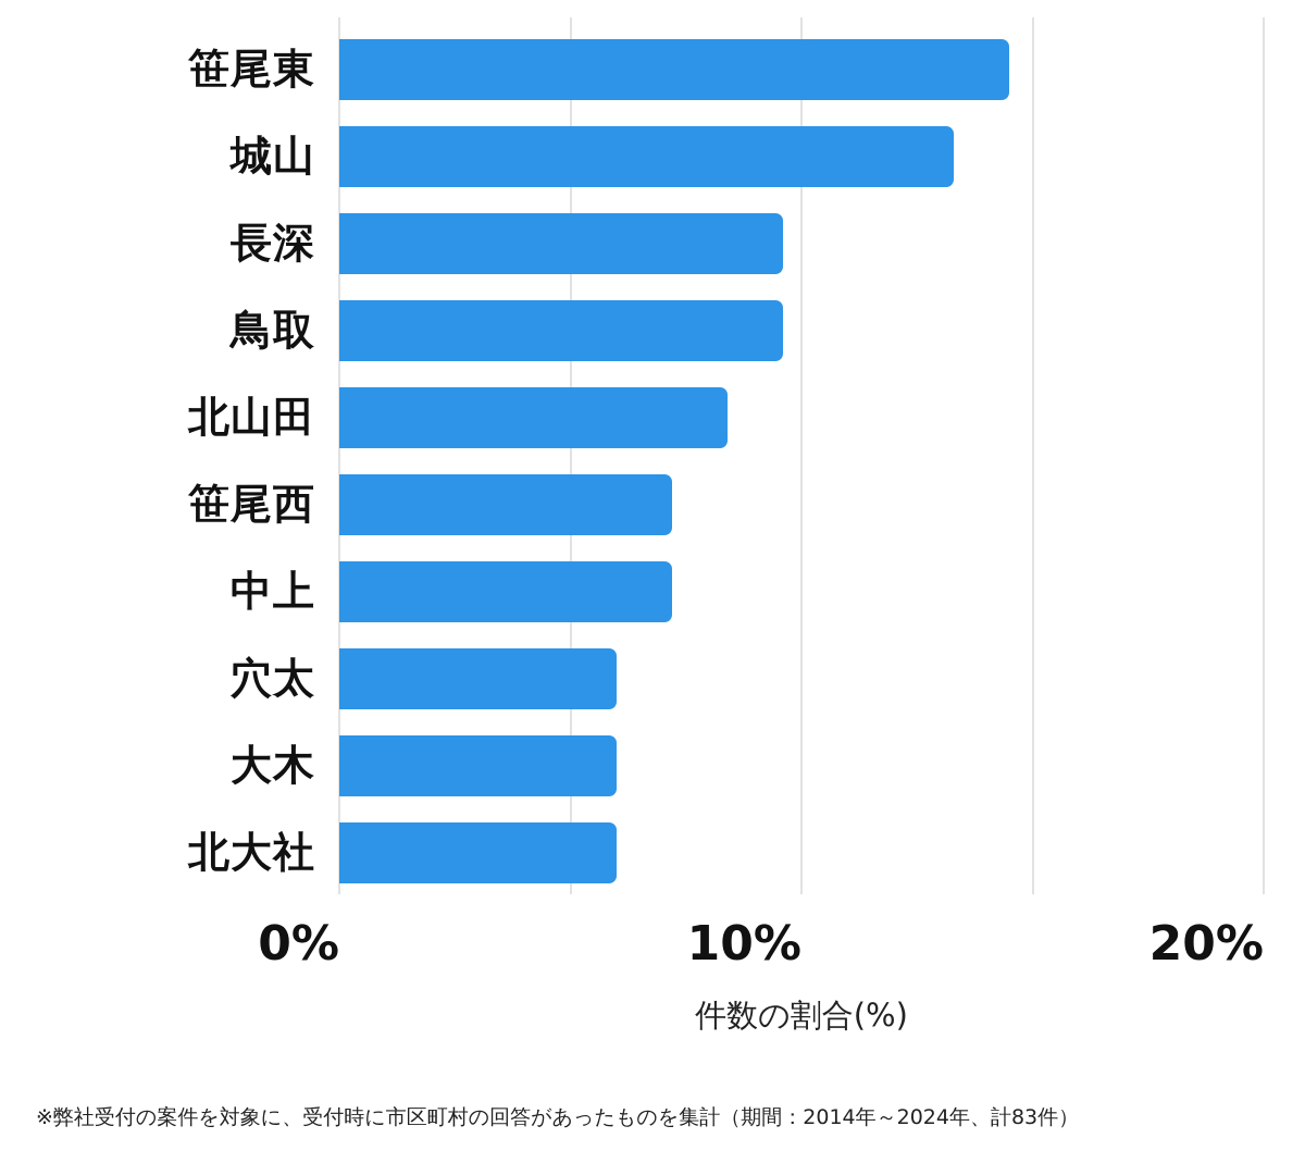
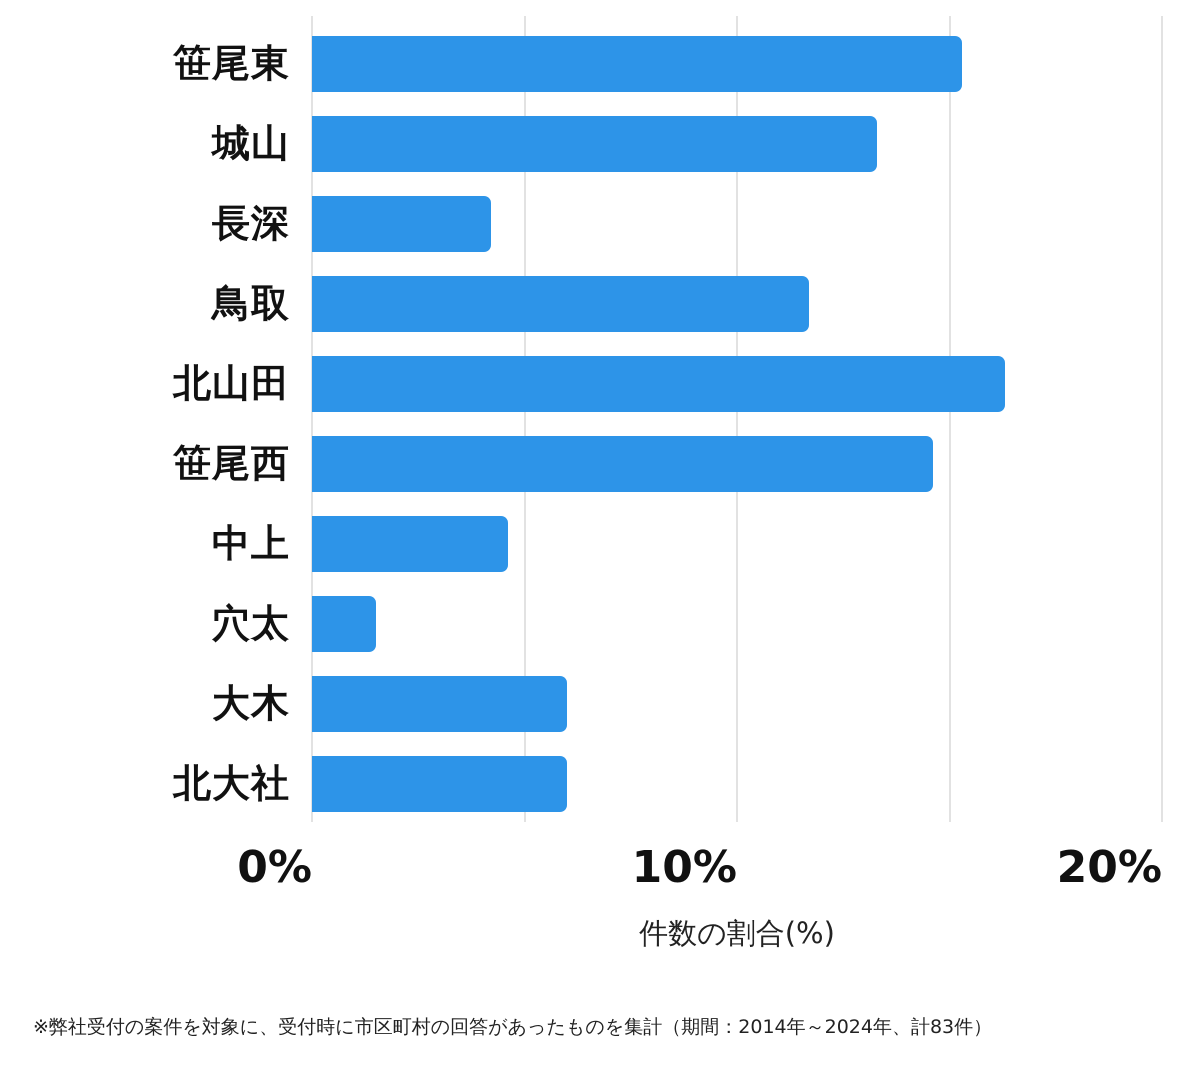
笹尾東: 14.5% -> 15.3%
長深: 9.6% -> 4.2%
鳥取: 9.6% -> 11.7%
北山田: 8.4% -> 16.3%
笹尾西: 7.2% -> 14.6%
中上: 7.2% -> 4.6%
穴太: 6.0% -> 1.5%
